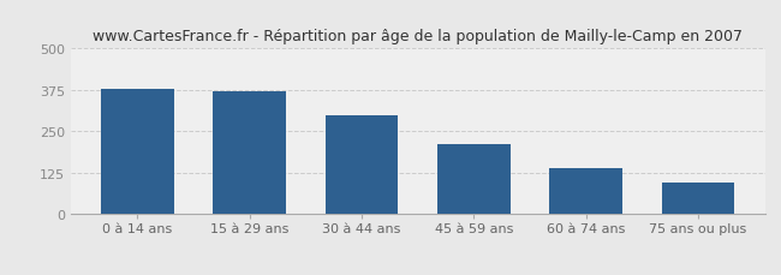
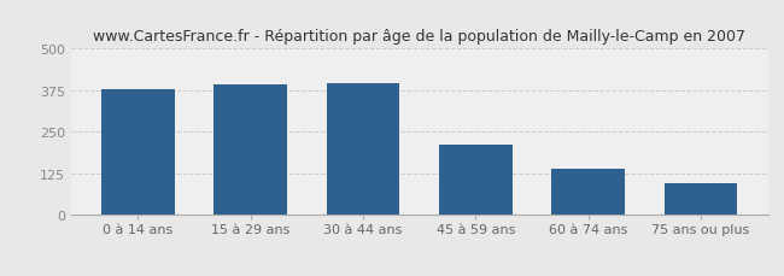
15 à 29 ans: 370 -> 393
30 à 44 ans: 300 -> 398
